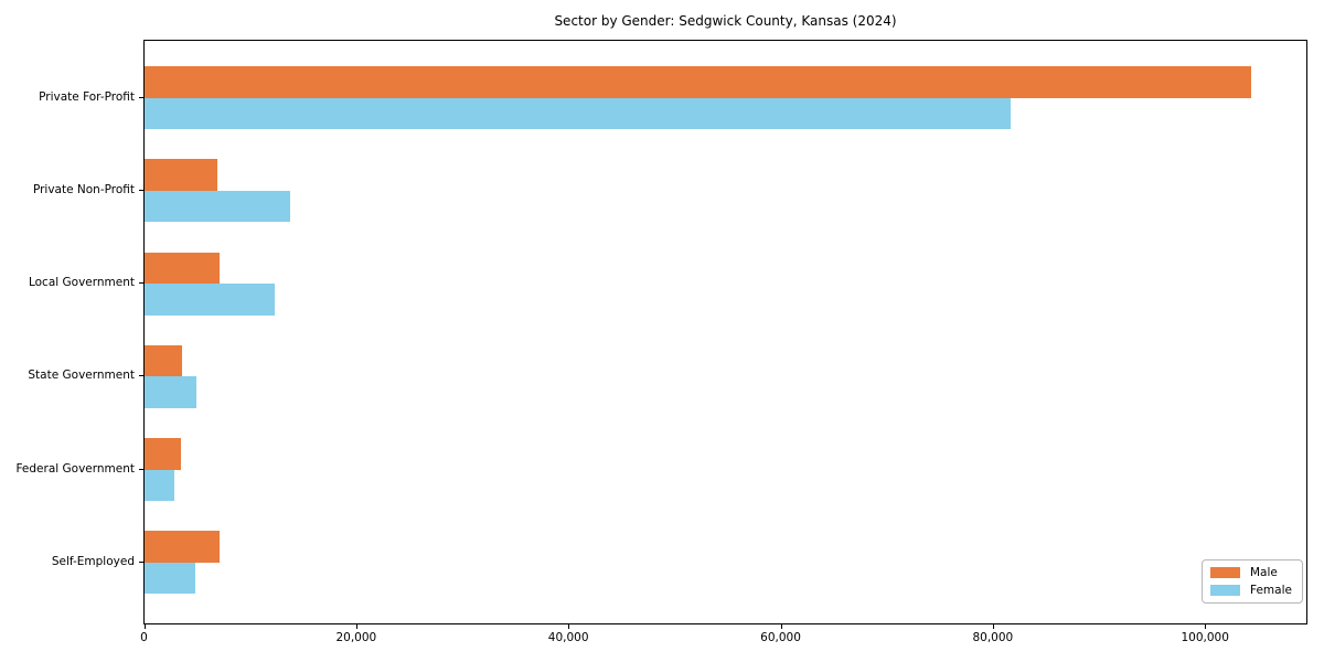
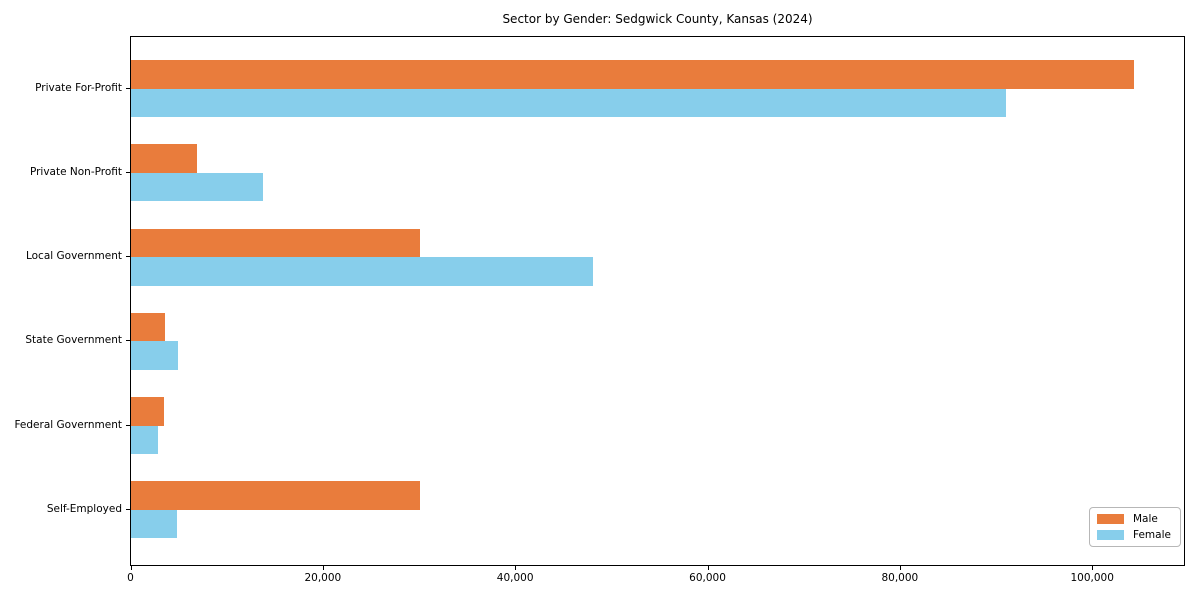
Female/Private For-Profit: 82000 -> 91000
Male/Local Government: 7000 -> 30000
Female/Local Government: 12000 -> 48000
Male/Self-Employed: 7000 -> 30000
